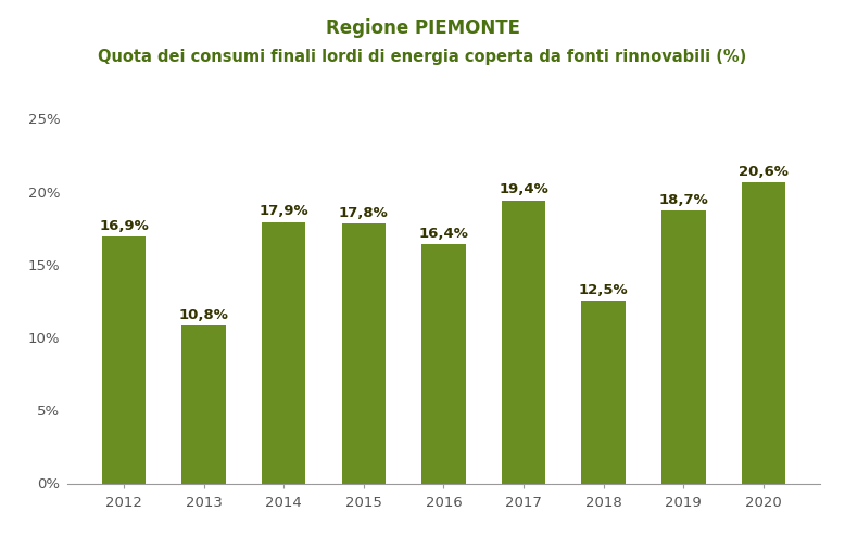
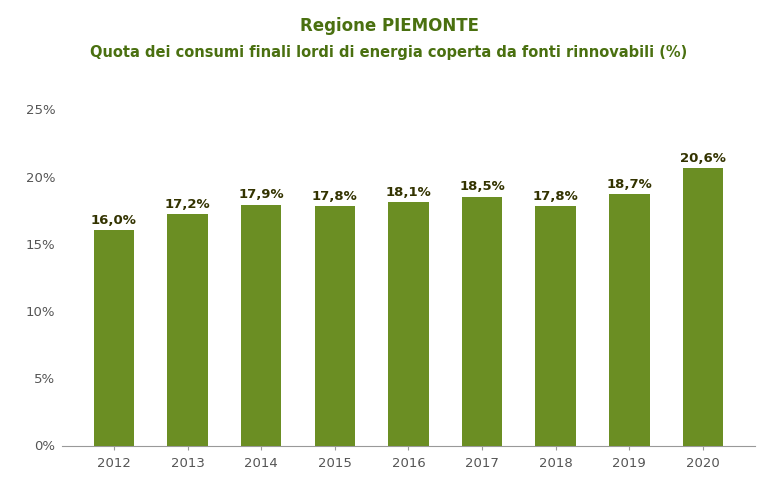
2012: 16,9% -> 16,0%
2013: 10,8% -> 17,2%
2016: 16,4% -> 18,1%
2017: 19,4% -> 18,5%
2018: 12,5% -> 17,8%
